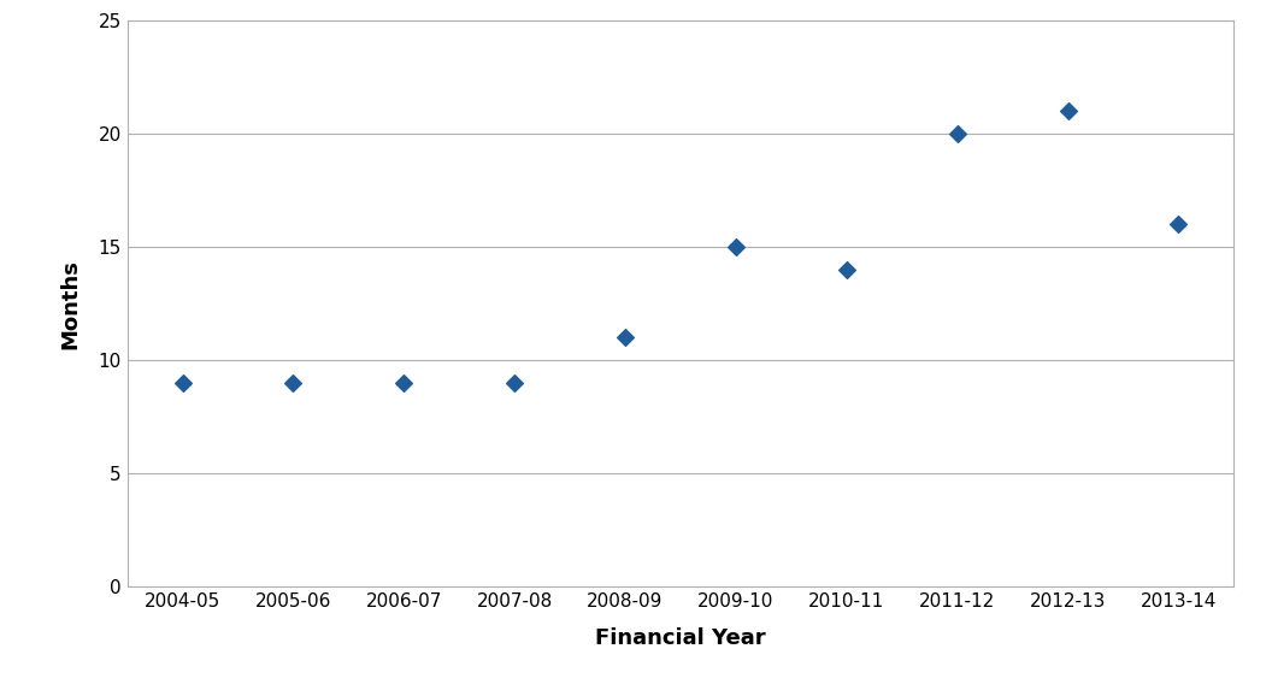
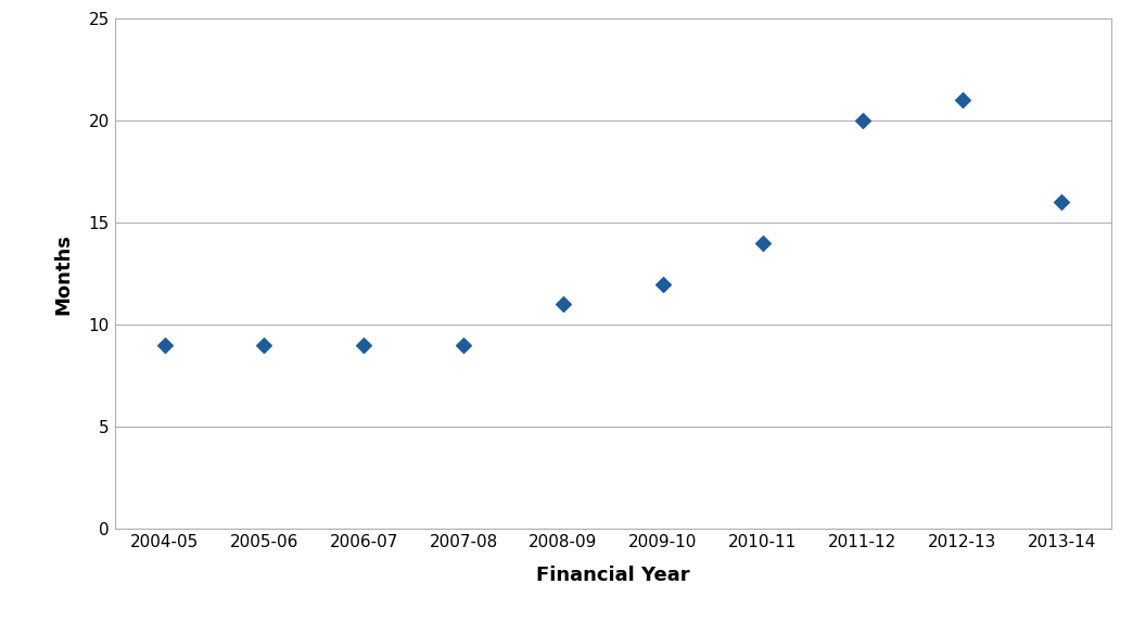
2009-10: 15 -> 12
